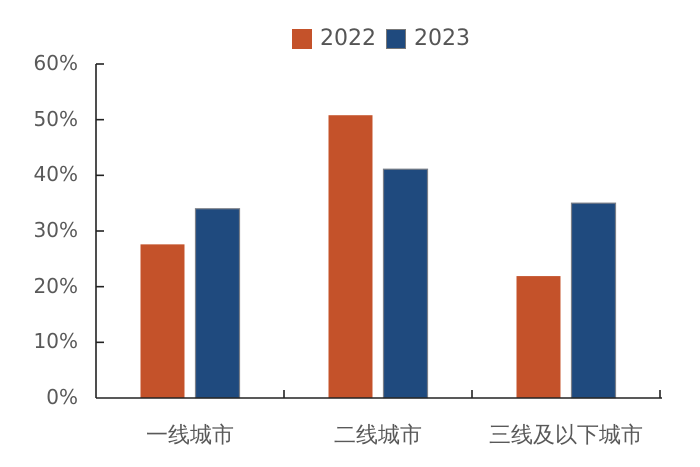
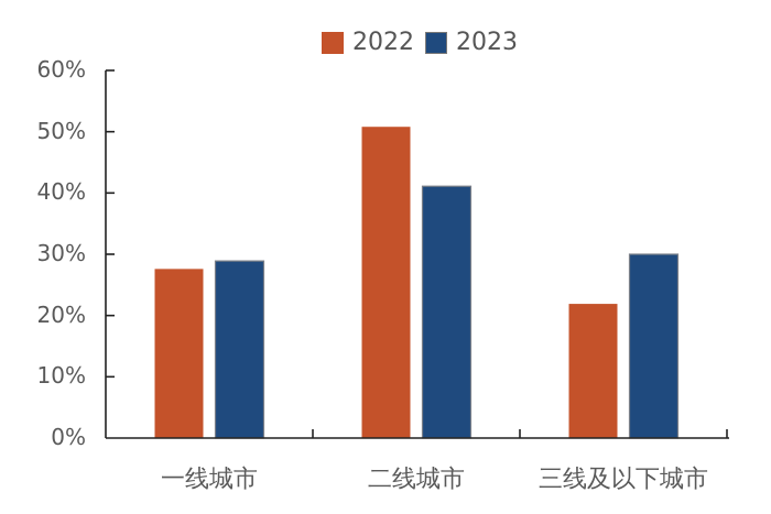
2023/一线城市: 34% -> 29%
2023/三线及以下城市: 35% -> 30%
